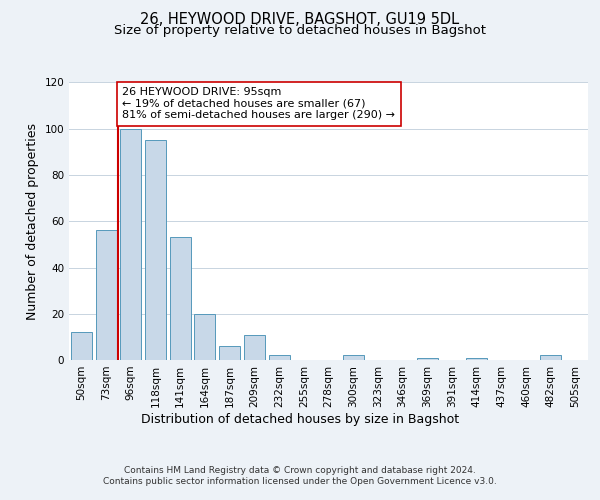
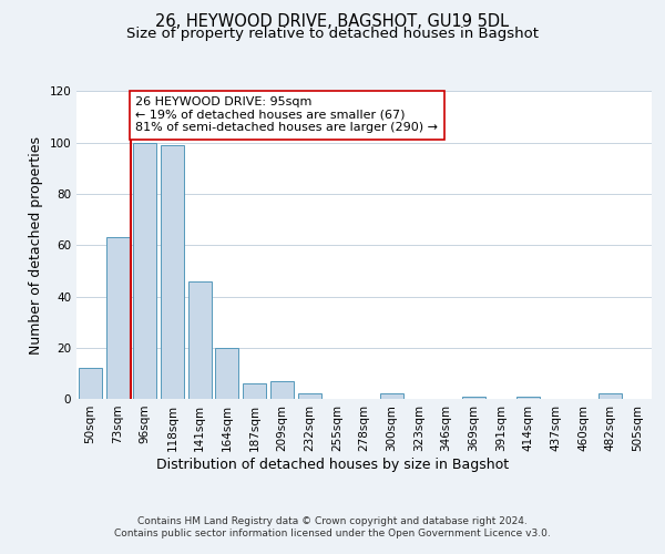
73sqm: 56 -> 63
118sqm: 95 -> 99
141sqm: 53 -> 46
209sqm: 11 -> 7
